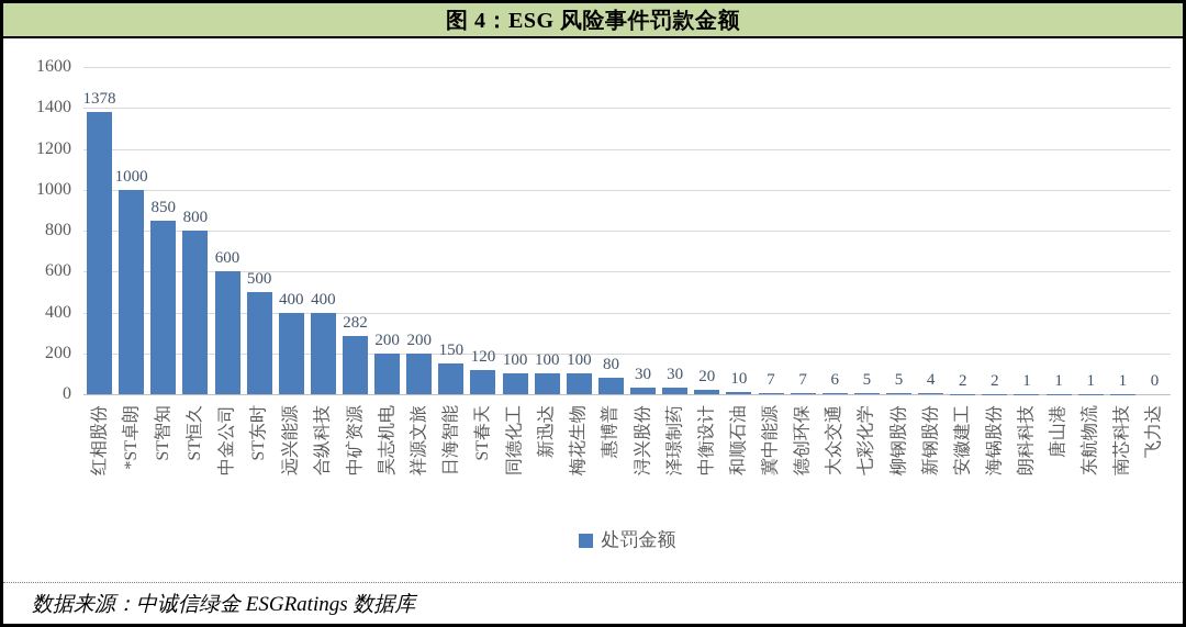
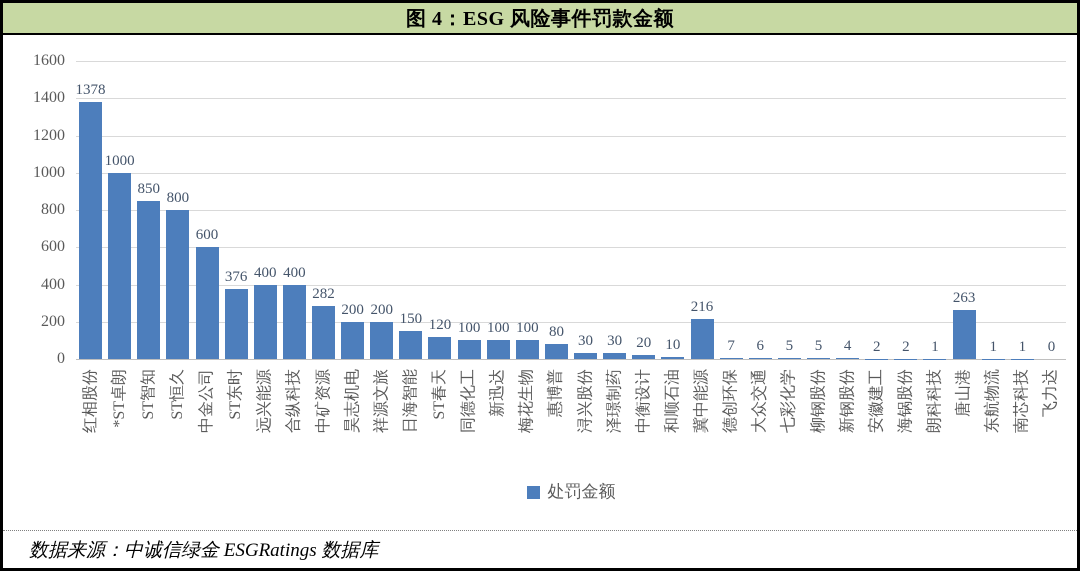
ST东时: 500 -> 376
冀中能源: 7 -> 216
唐山港: 1 -> 263
